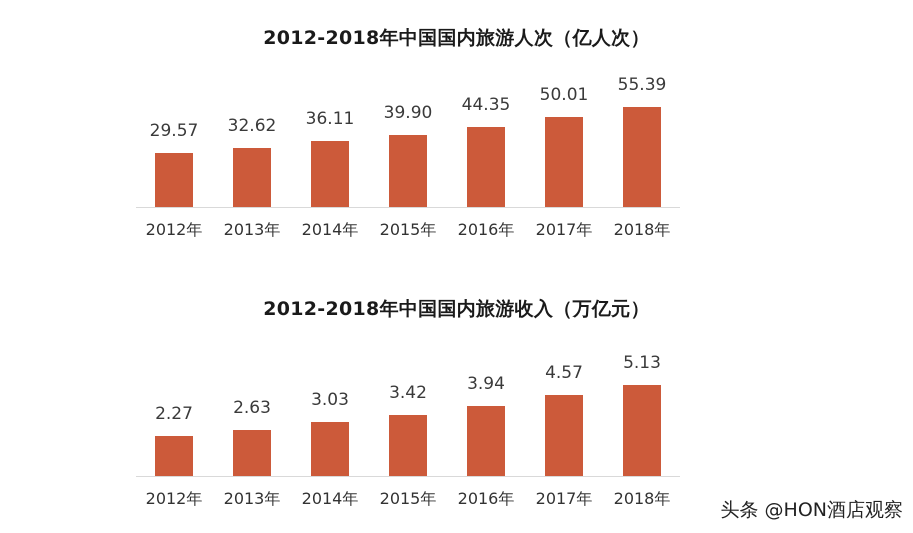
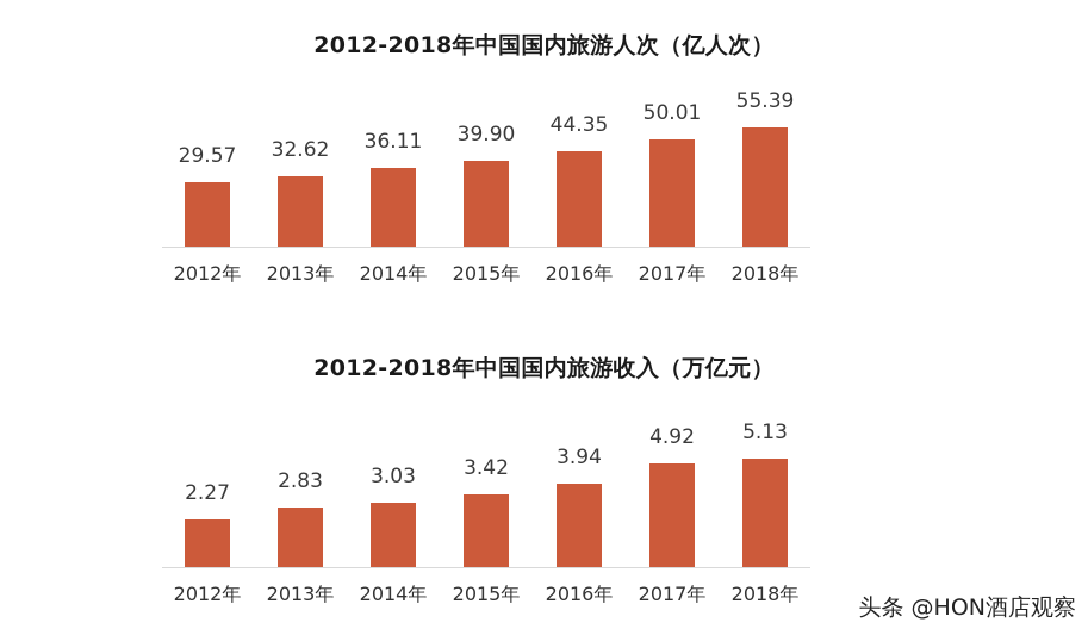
2012-2018年中国国内旅游收入（万亿元）/2013年: 2.63 -> 2.83
2012-2018年中国国内旅游收入（万亿元）/2017年: 4.57 -> 4.92
